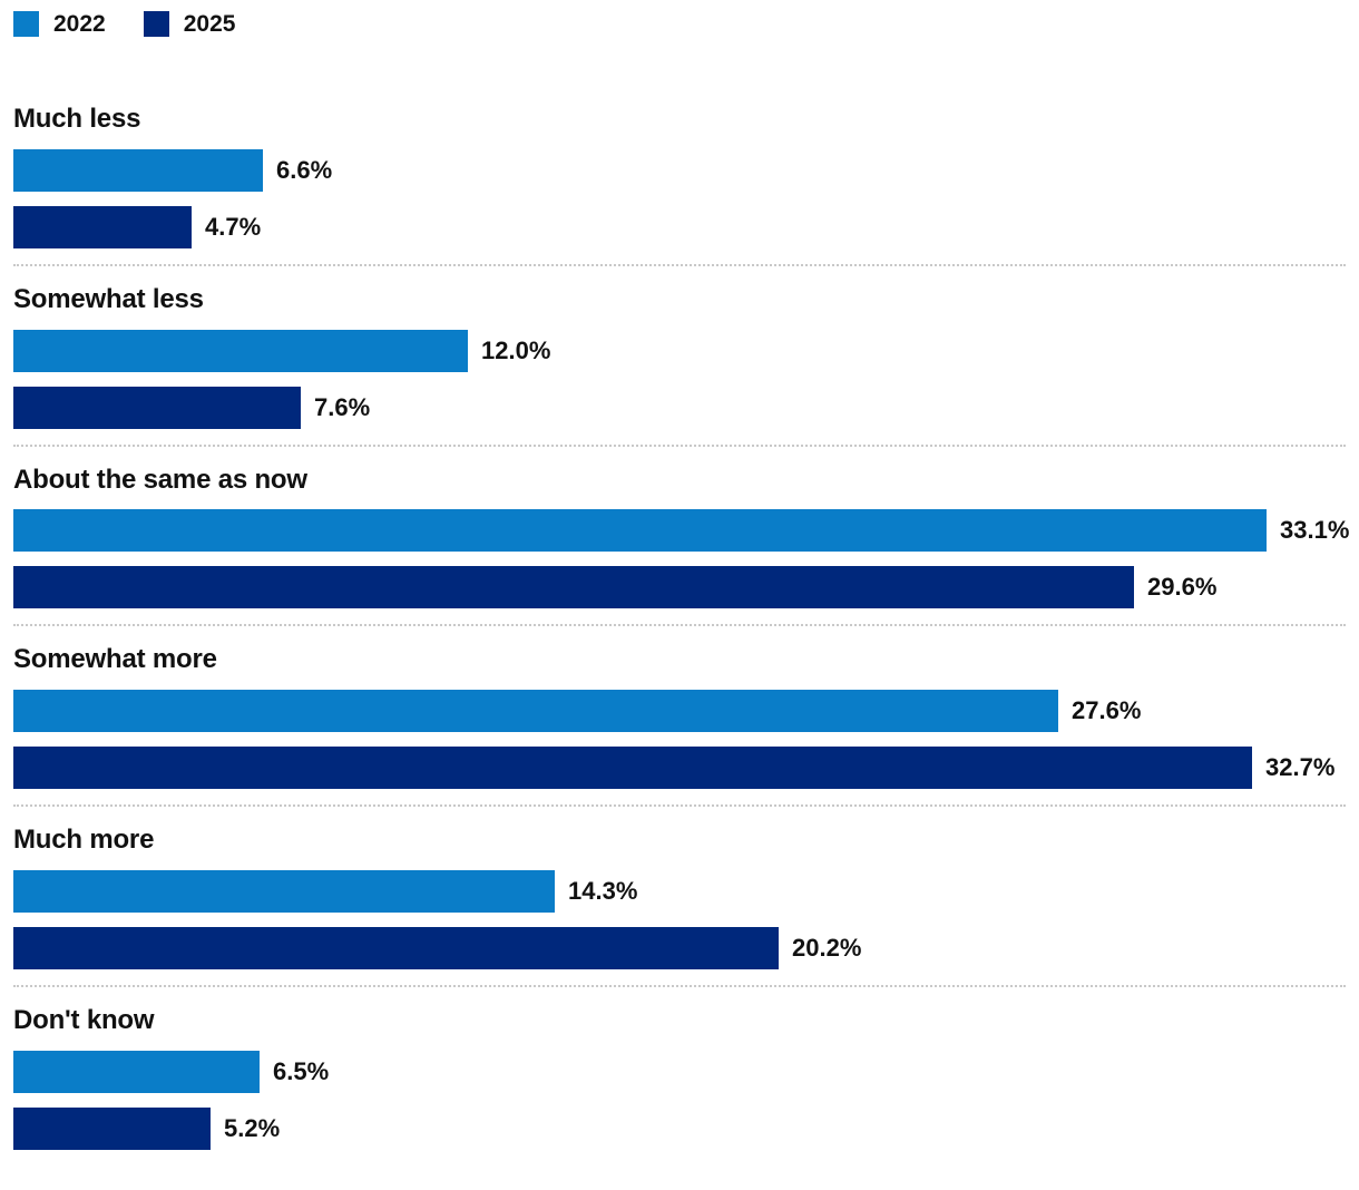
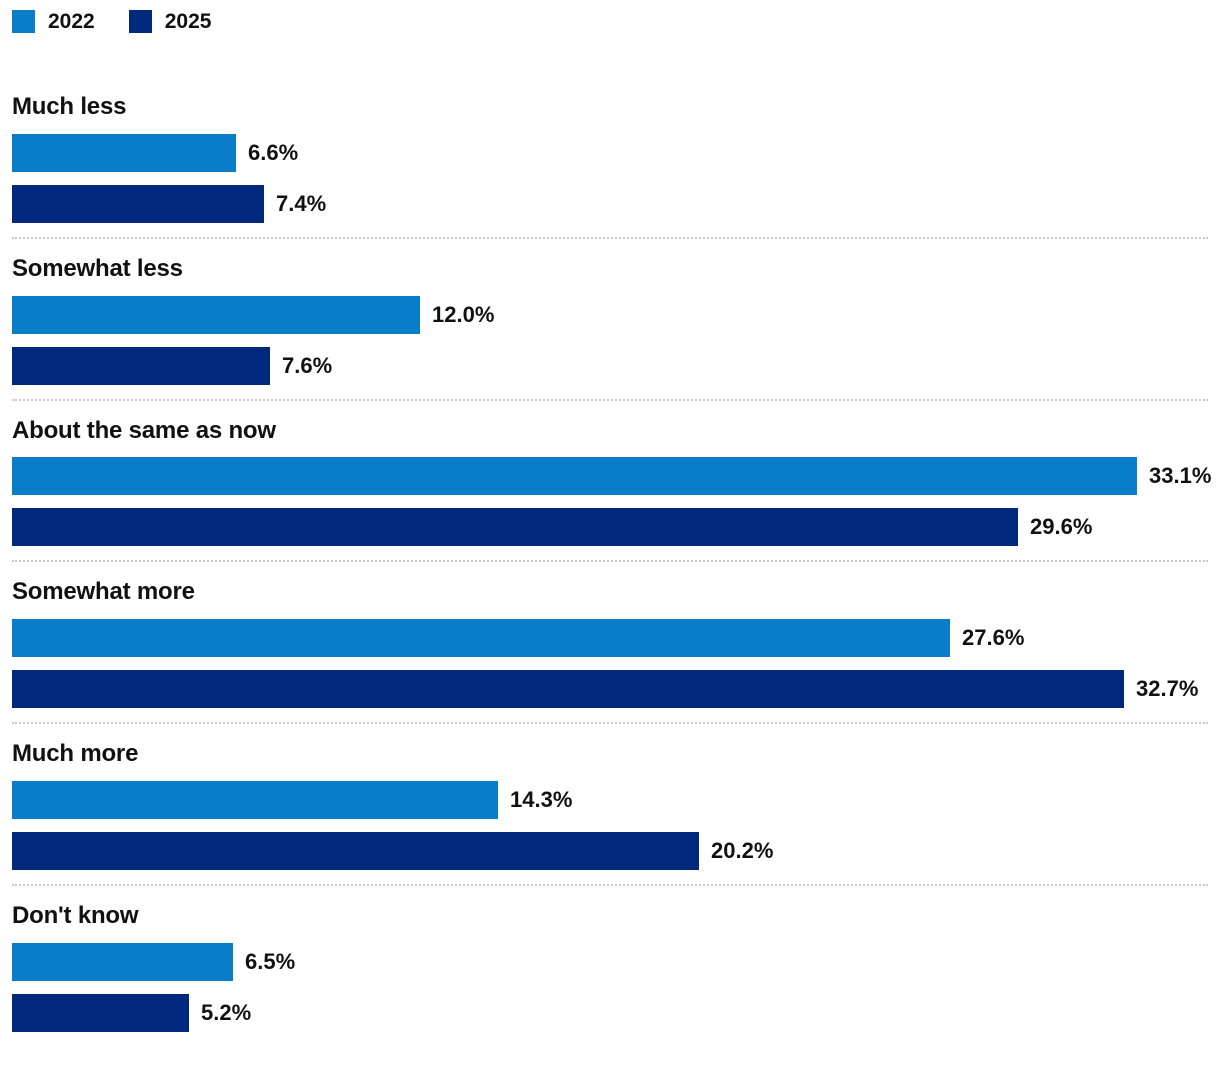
2025/Much less: 4.7% -> 7.4%
